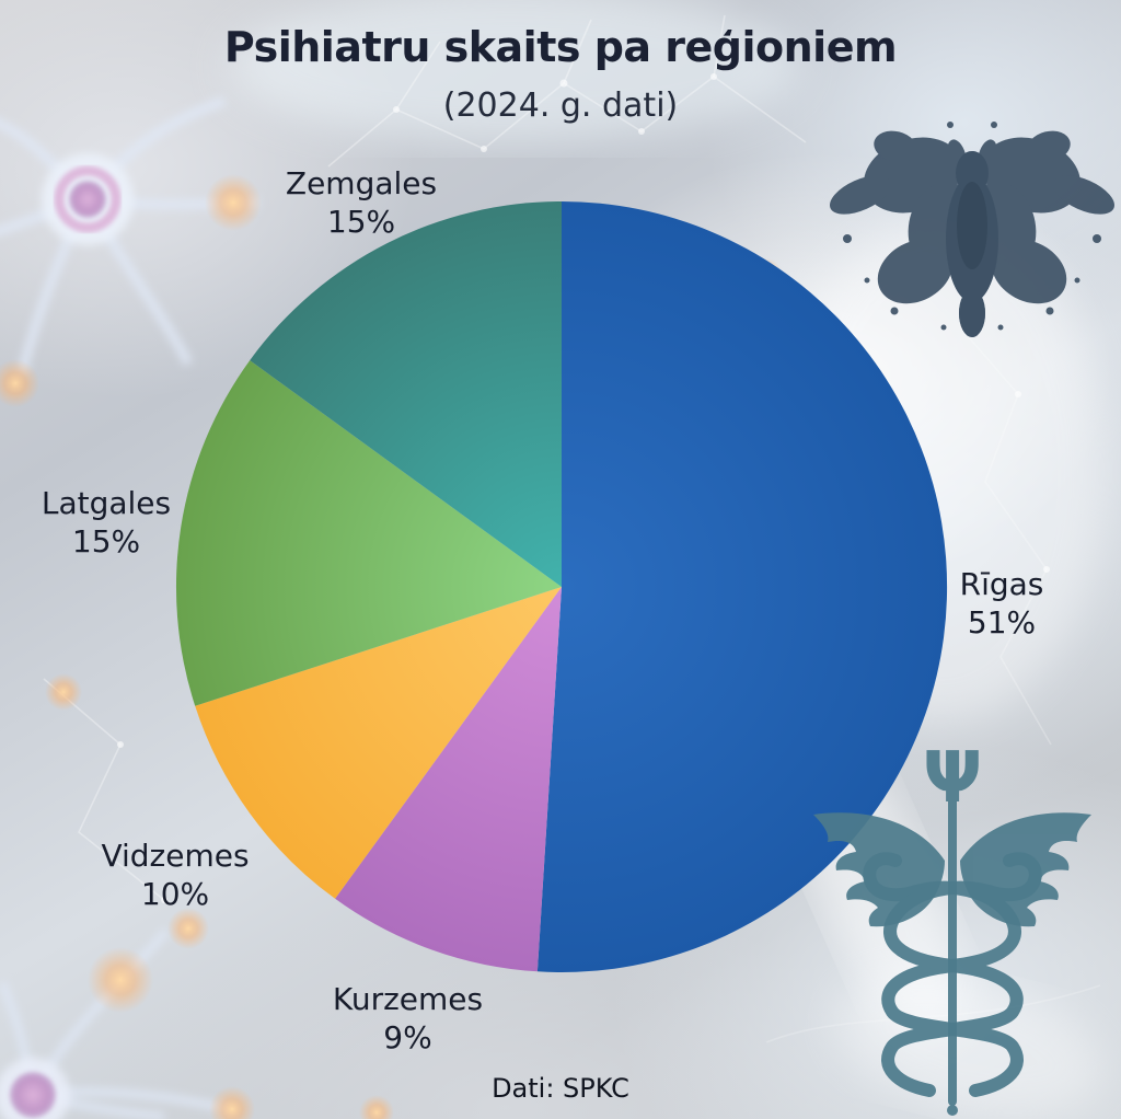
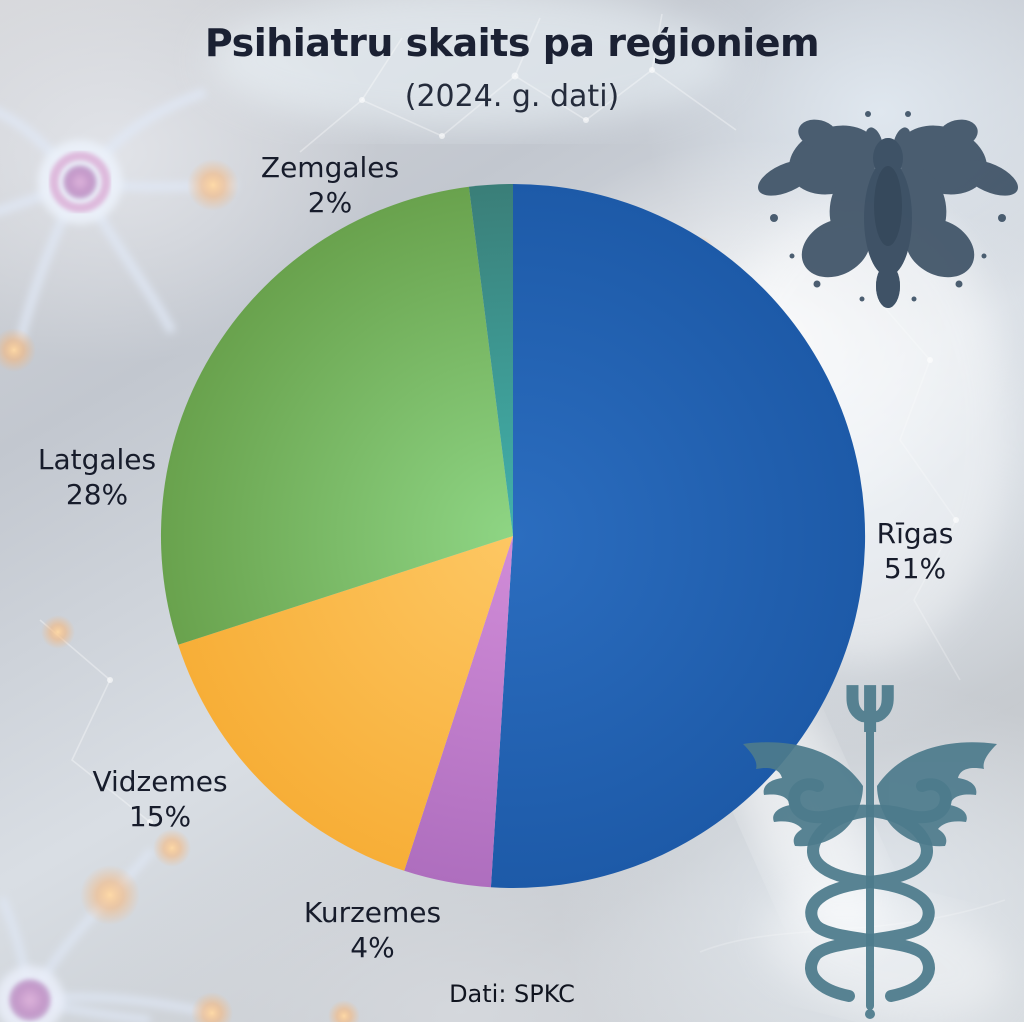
Kurzemes: 9% -> 4%
Vidzemes: 10% -> 15%
Latgales: 15% -> 28%
Zemgales: 15% -> 2%
